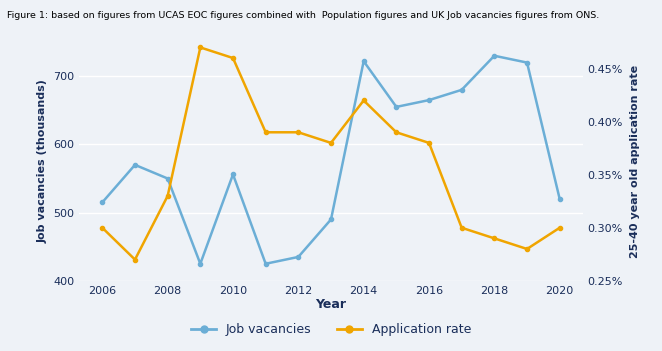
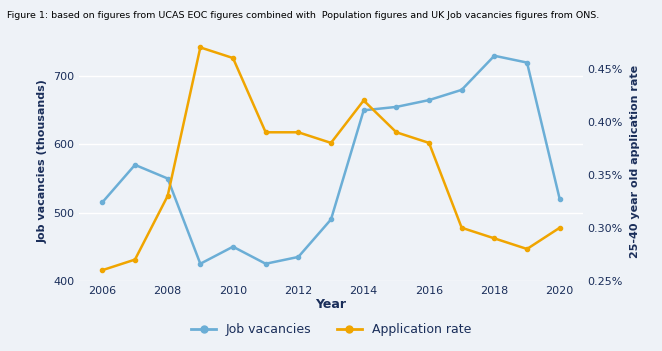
Application rate/2006: 0.30% -> 0.26%
Job vacancies/2010: 556 -> 450
Job vacancies/2014: 722 -> 650
